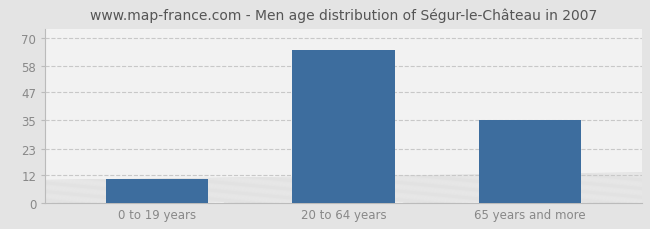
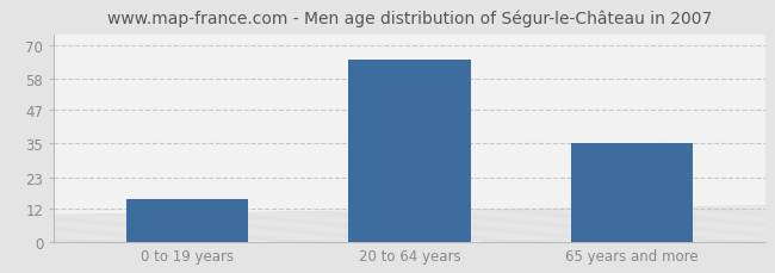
0 to 19 years: 10 -> 15
